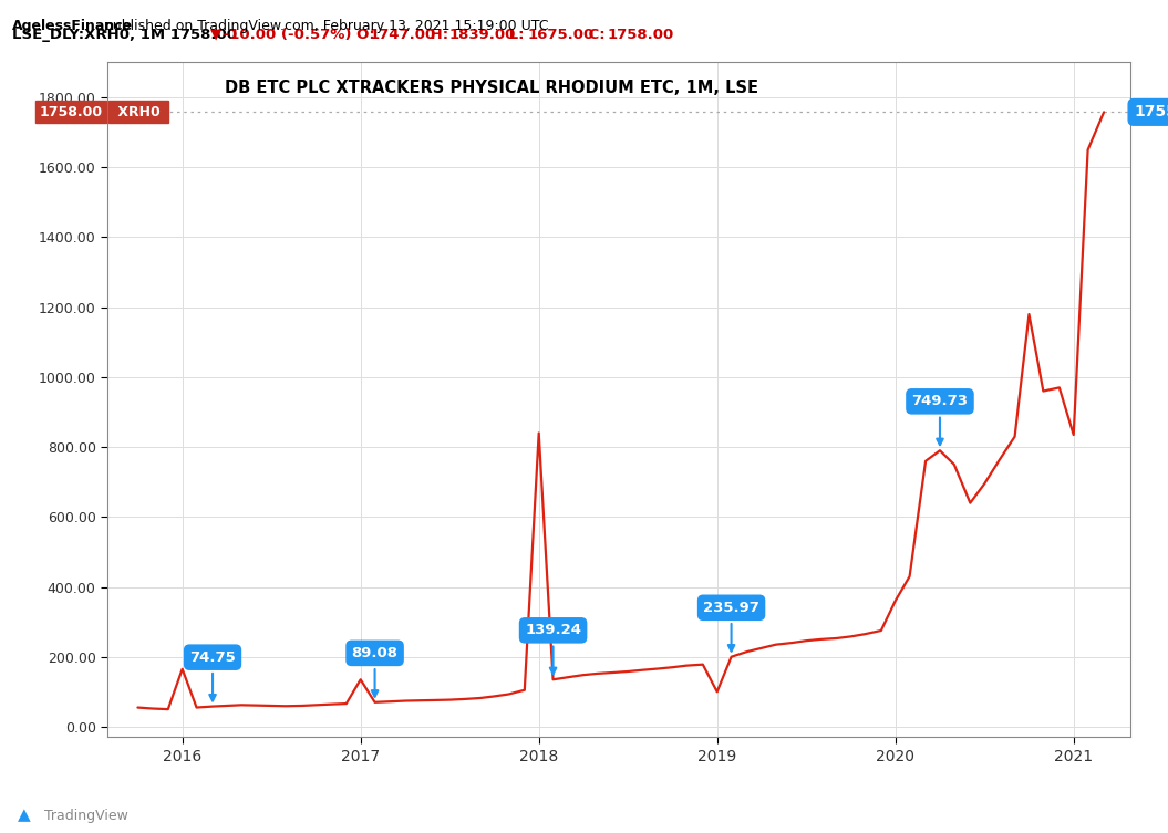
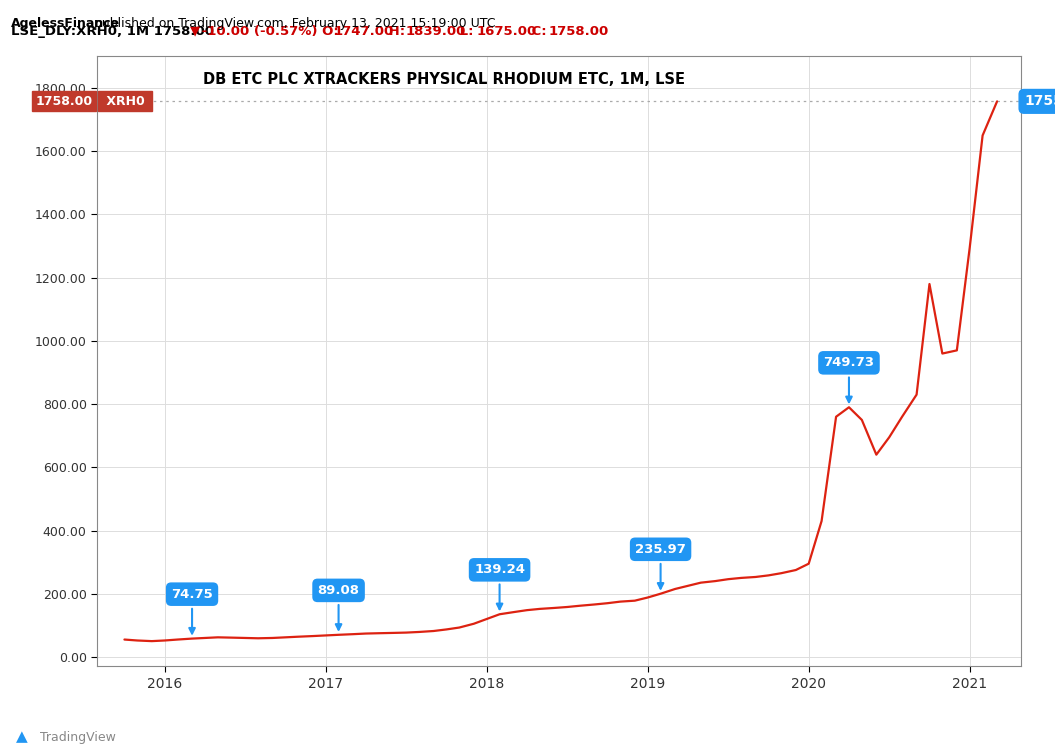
2016: 165 -> 52
2017: 135 -> 68
2018: 840 -> 120
2019: 100 -> 188
2020: 360 -> 295
2021: 835 -> 1295
